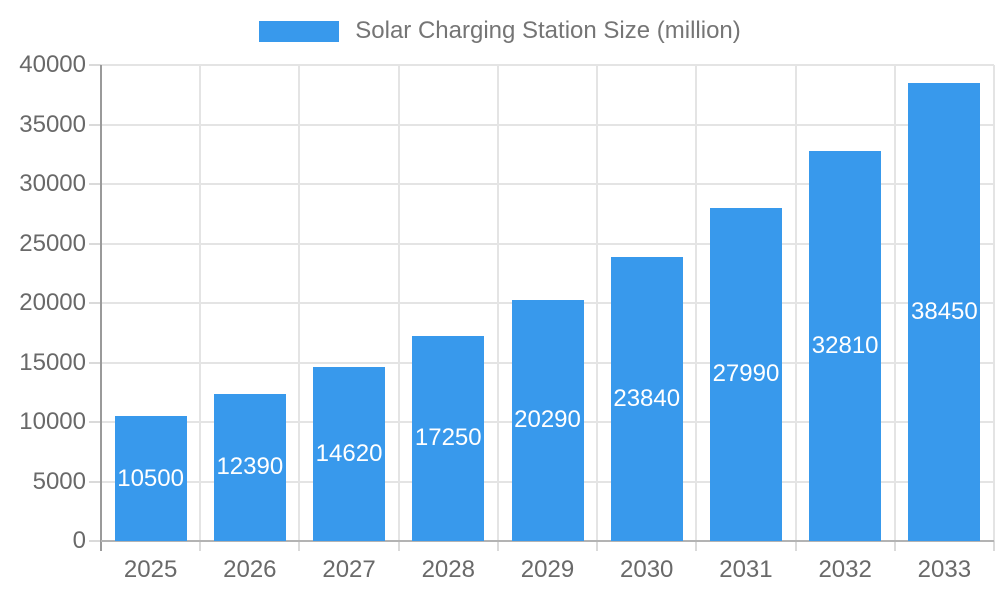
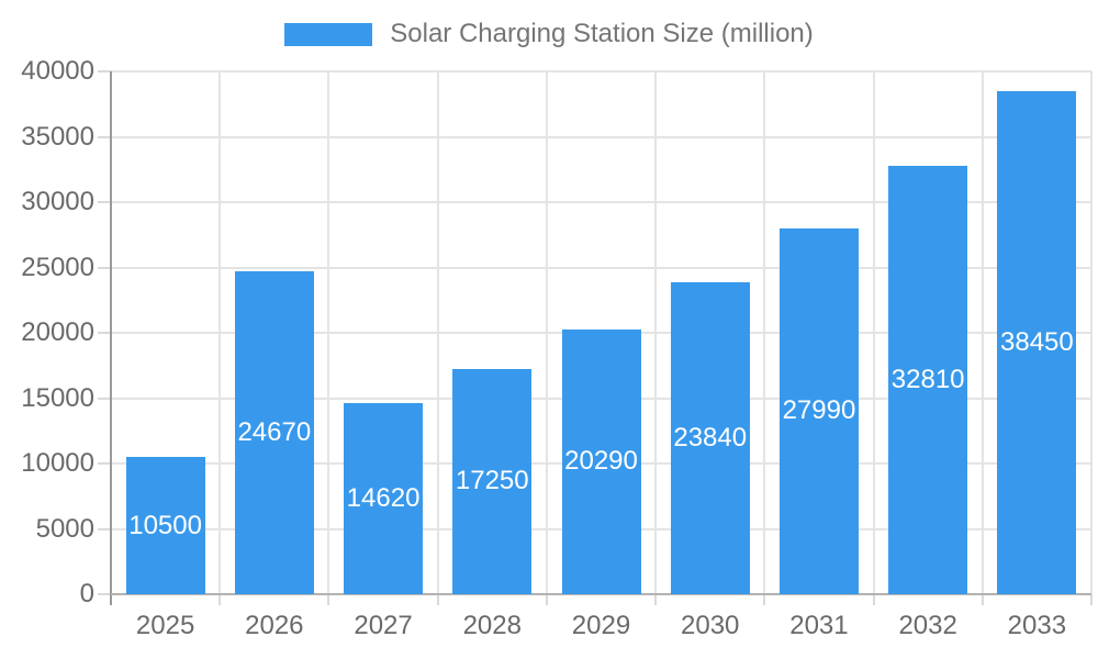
2026: 12390 -> 24670
